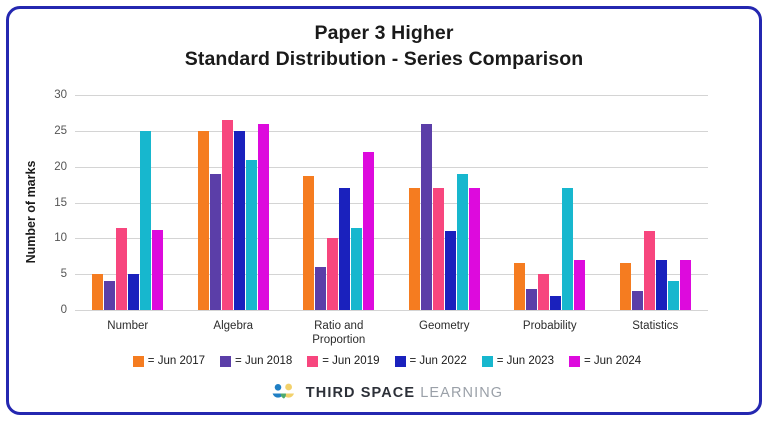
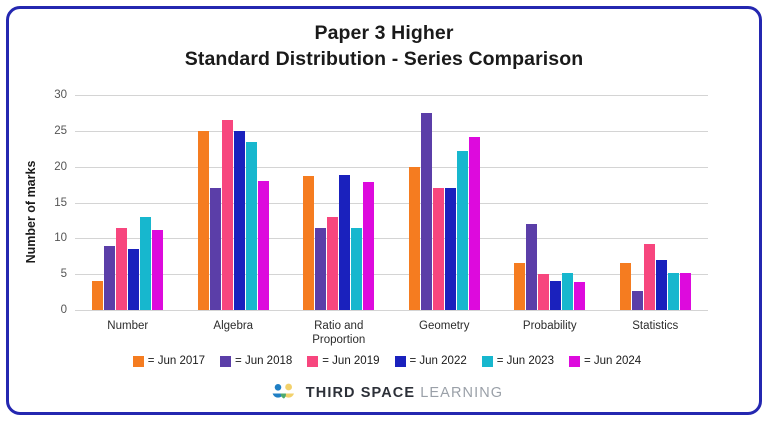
= Jun 2017/Number: 5 -> 4
= Jun 2018/Number: 4 -> 9
= Jun 2022/Number: 5 -> 8
= Jun 2023/Number: 25 -> 13
= Jun 2018/Algebra: 19 -> 17
= Jun 2023/Algebra: 21 -> 24
= Jun 2024/Algebra: 26 -> 18
= Jun 2018/Ratio and Proportion: 6 -> 12
= Jun 2019/Ratio and Proportion: 10 -> 13
= Jun 2022/Ratio and Proportion: 17 -> 19
= Jun 2024/Ratio and Proportion: 22 -> 18
= Jun 2017/Geometry: 17 -> 20
= Jun 2018/Geometry: 26 -> 28
= Jun 2022/Geometry: 11 -> 17
= Jun 2023/Geometry: 19 -> 22
= Jun 2024/Geometry: 17 -> 24
= Jun 2018/Probability: 3 -> 12
= Jun 2022/Probability: 2 -> 4
= Jun 2023/Probability: 17 -> 5
= Jun 2024/Probability: 7 -> 4
= Jun 2019/Statistics: 11 -> 9
= Jun 2023/Statistics: 4 -> 5
= Jun 2024/Statistics: 7 -> 5
